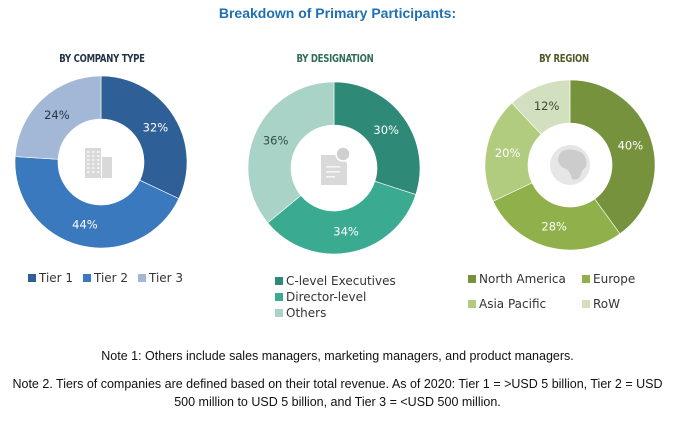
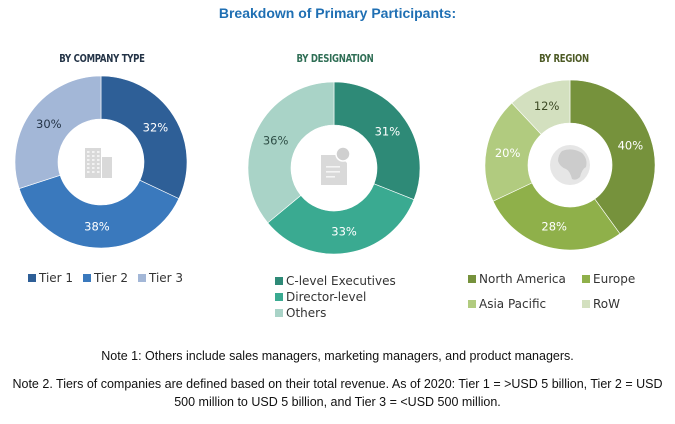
BY COMPANY TYPE/Tier 2: 44% -> 38%
BY COMPANY TYPE/Tier 3: 24% -> 30%
BY DESIGNATION/C-level Executives: 30% -> 31%
BY DESIGNATION/Director-level: 34% -> 33%
